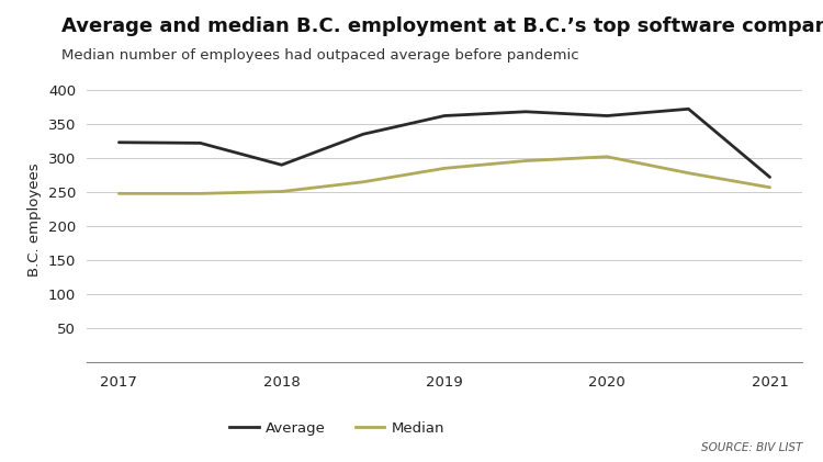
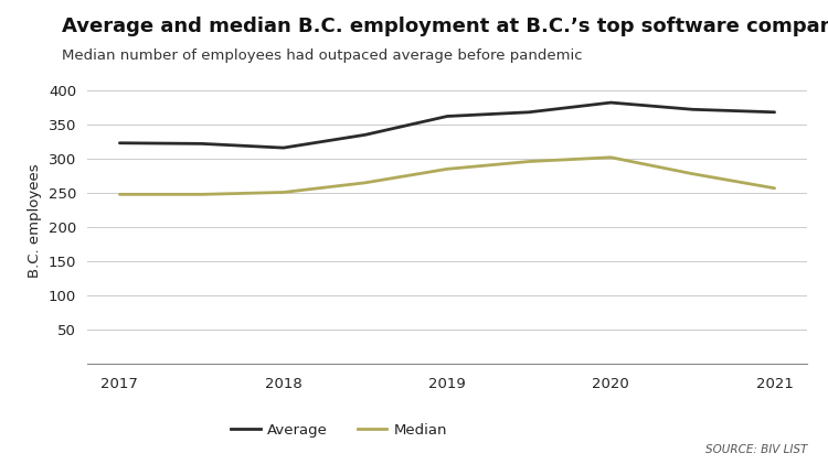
Average/2018: 290 -> 316
Average/2020: 362 -> 382
Average/2021: 272 -> 368
